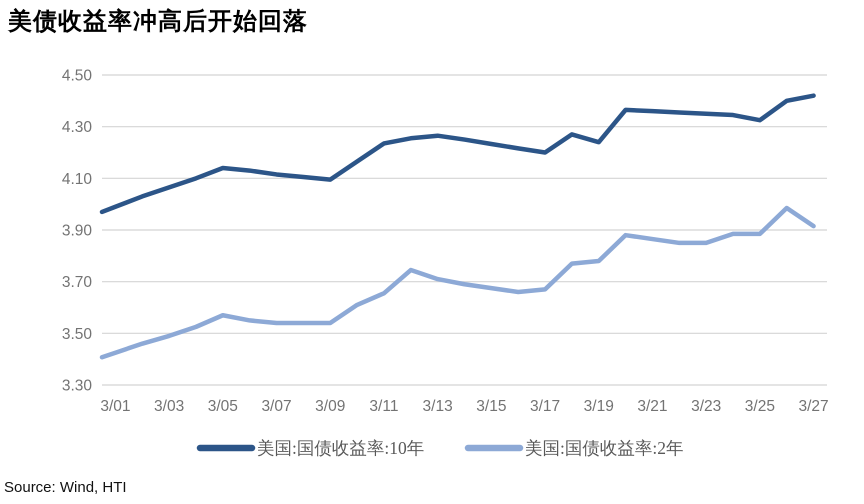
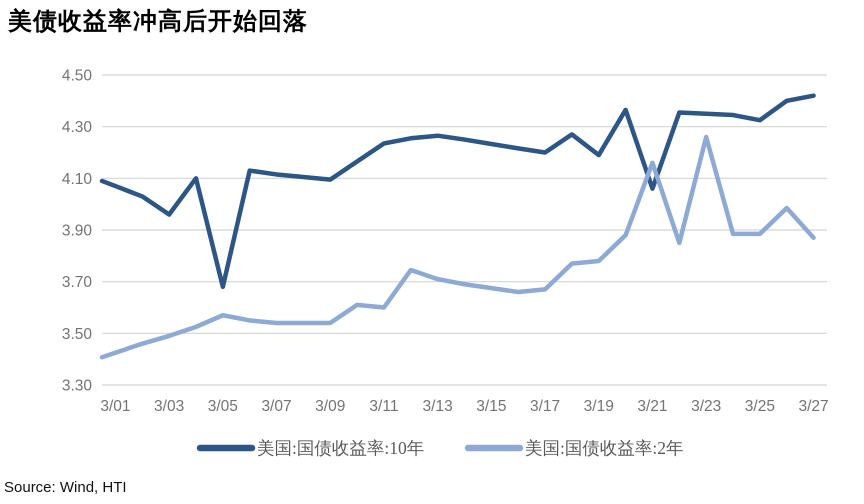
美国:国债收益率:10年/3/01: 3.99 -> 4.07
美国:国债收益率:10年/3/03: 4.07 -> 3.96
美国:国债收益率:10年/3/05: 4.14 -> 3.68
美国:国债收益率:2年/3/11: 3.65 -> 3.60
美国:国债收益率:10年/3/19: 4.24 -> 4.19
美国:国债收益率:10年/3/21: 4.36 -> 4.06
美国:国债收益率:2年/3/21: 3.87 -> 4.16
美国:国债收益率:2年/3/23: 3.85 -> 4.26
美国:国债收益率:2年/3/27: 3.92 -> 3.87
